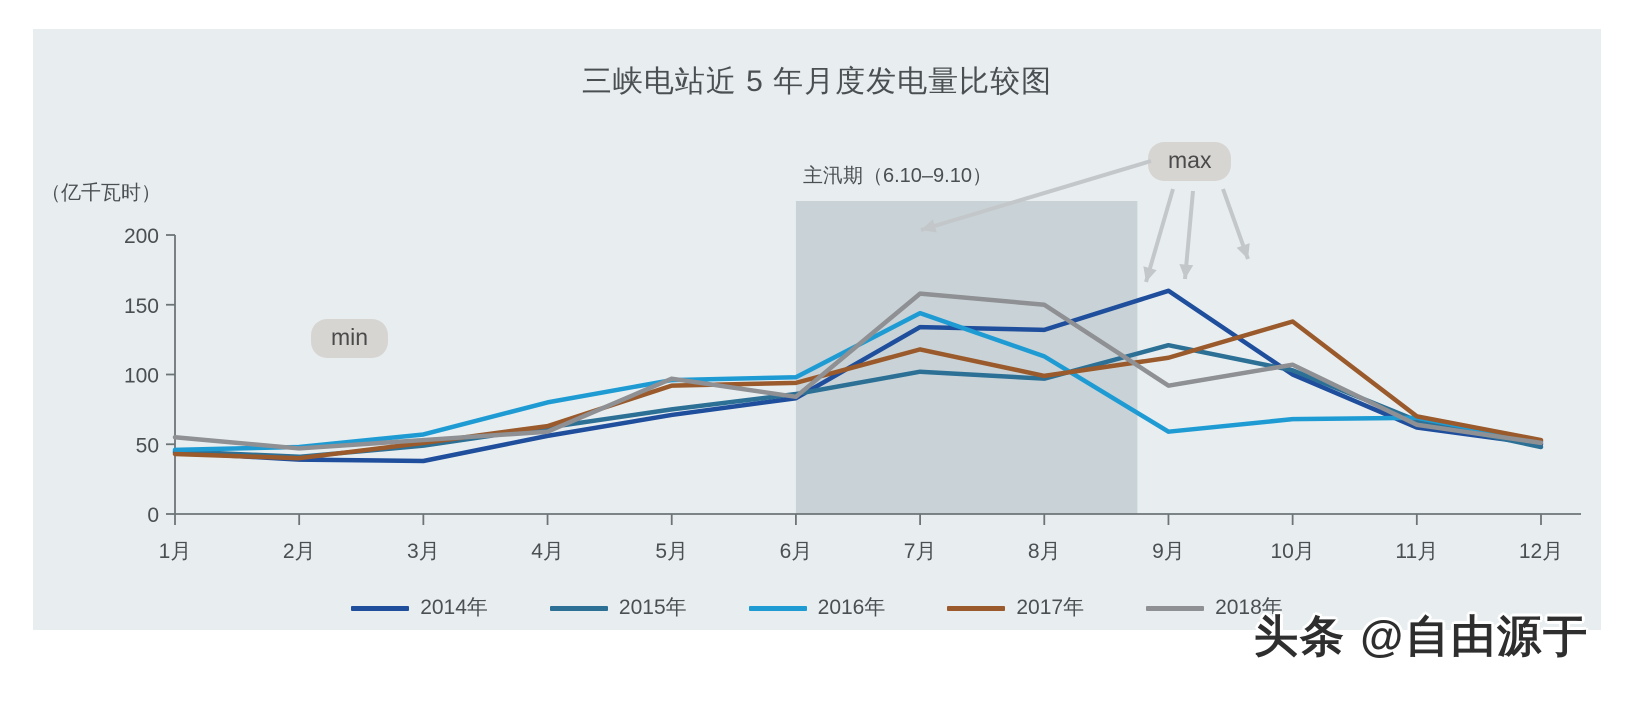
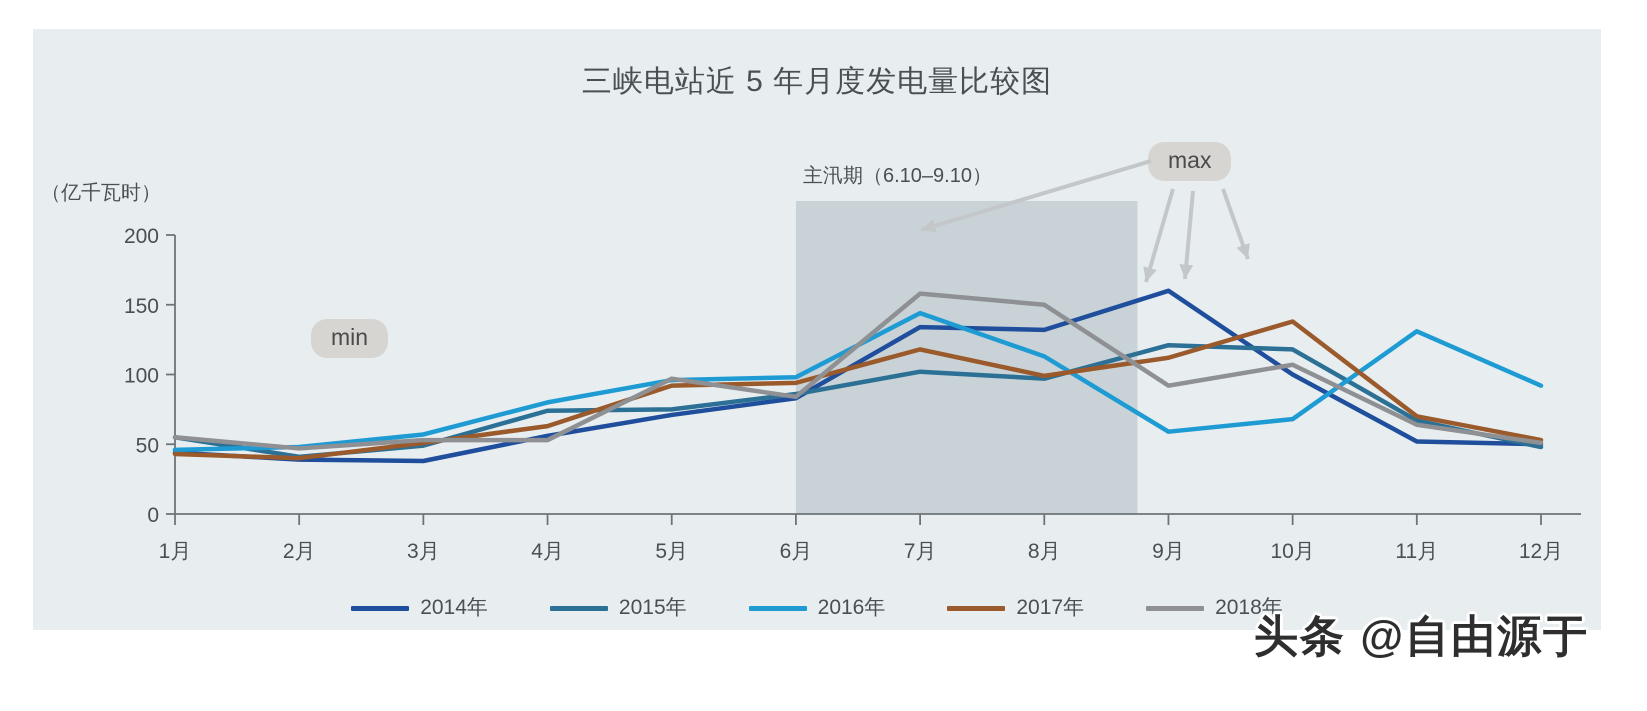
2015年/1月: 45 -> 55
2015年/4月: 62 -> 74
2018年/4月: 59 -> 53
2015年/10月: 103 -> 118
2014年/11月: 62 -> 52
2016年/11月: 69 -> 131
2016年/12月: 52 -> 92
